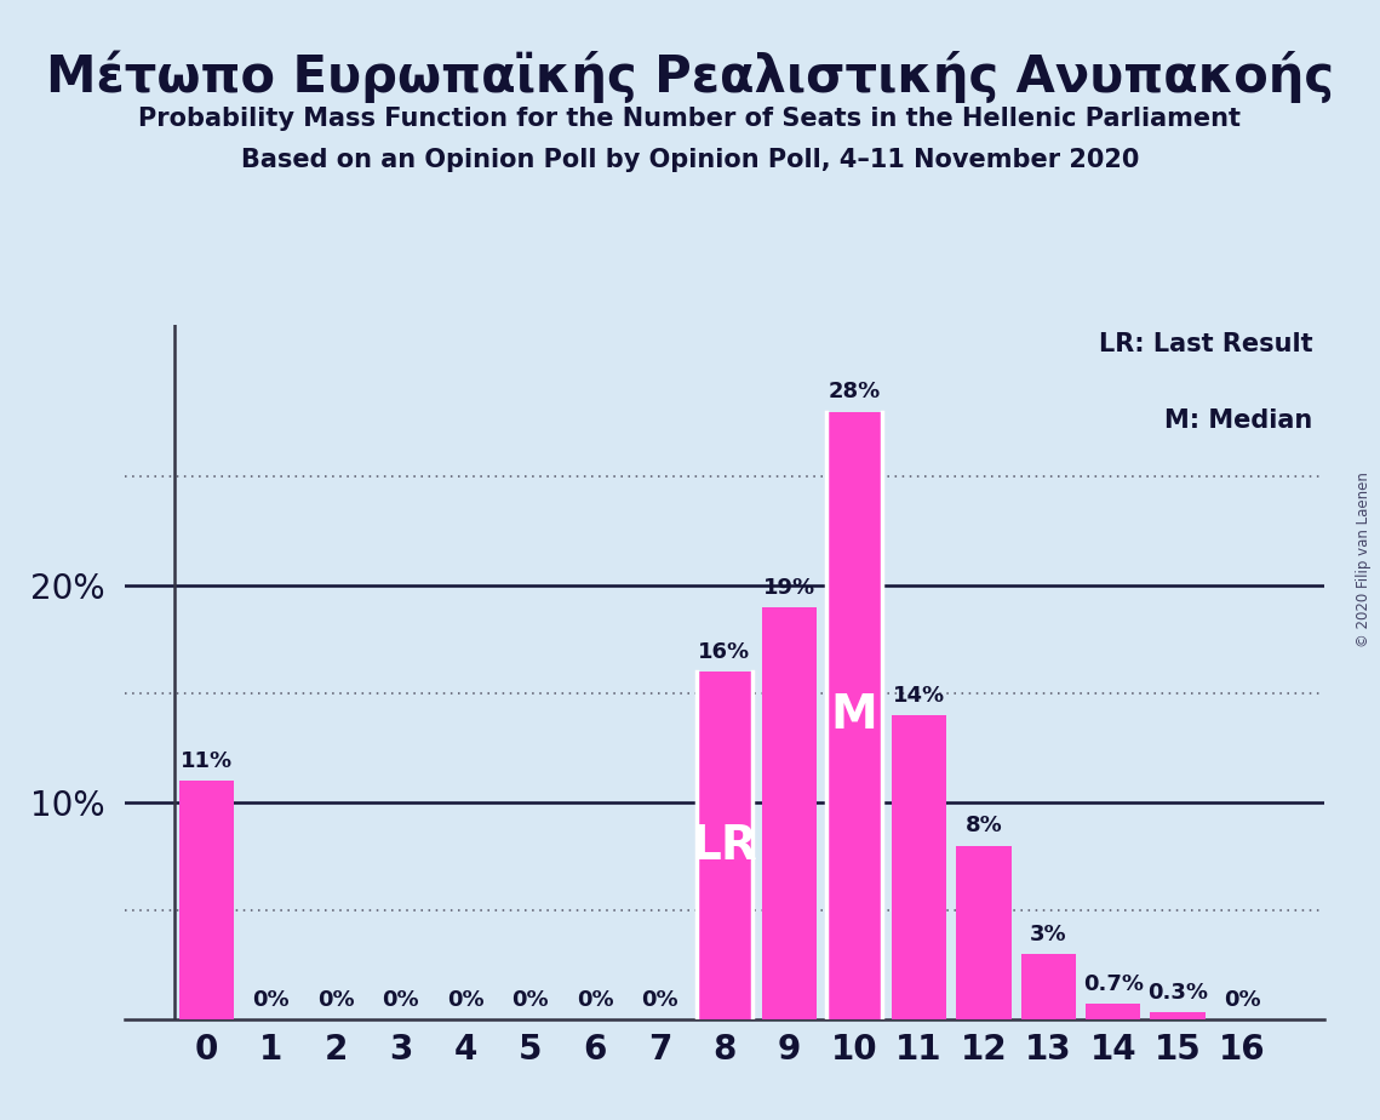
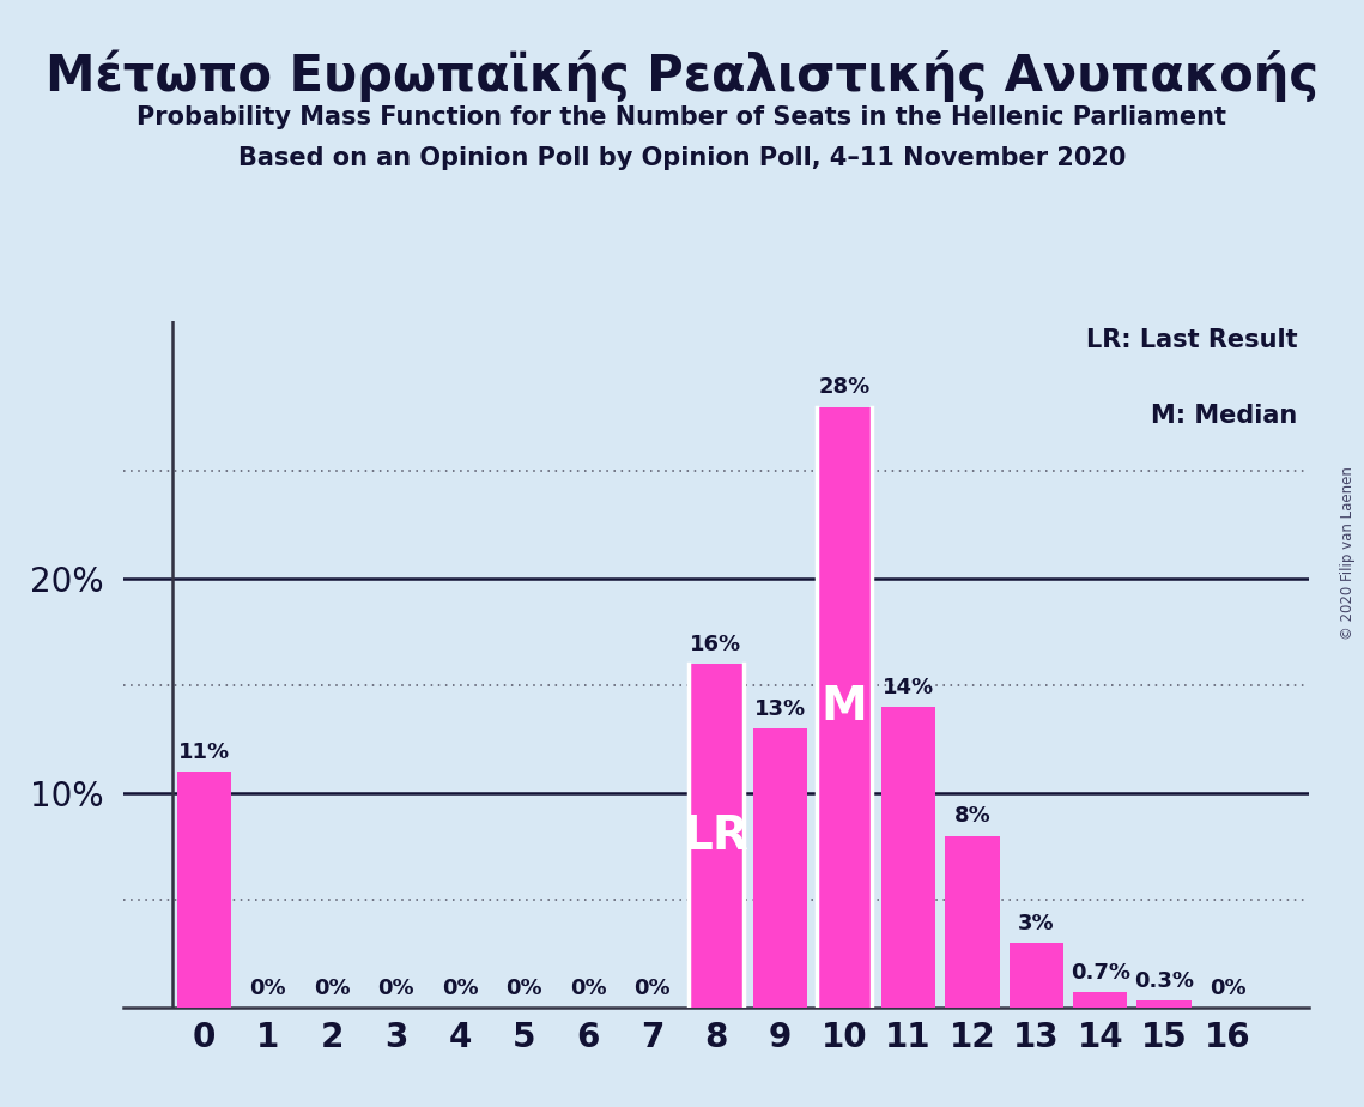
9: 19% -> 13%
